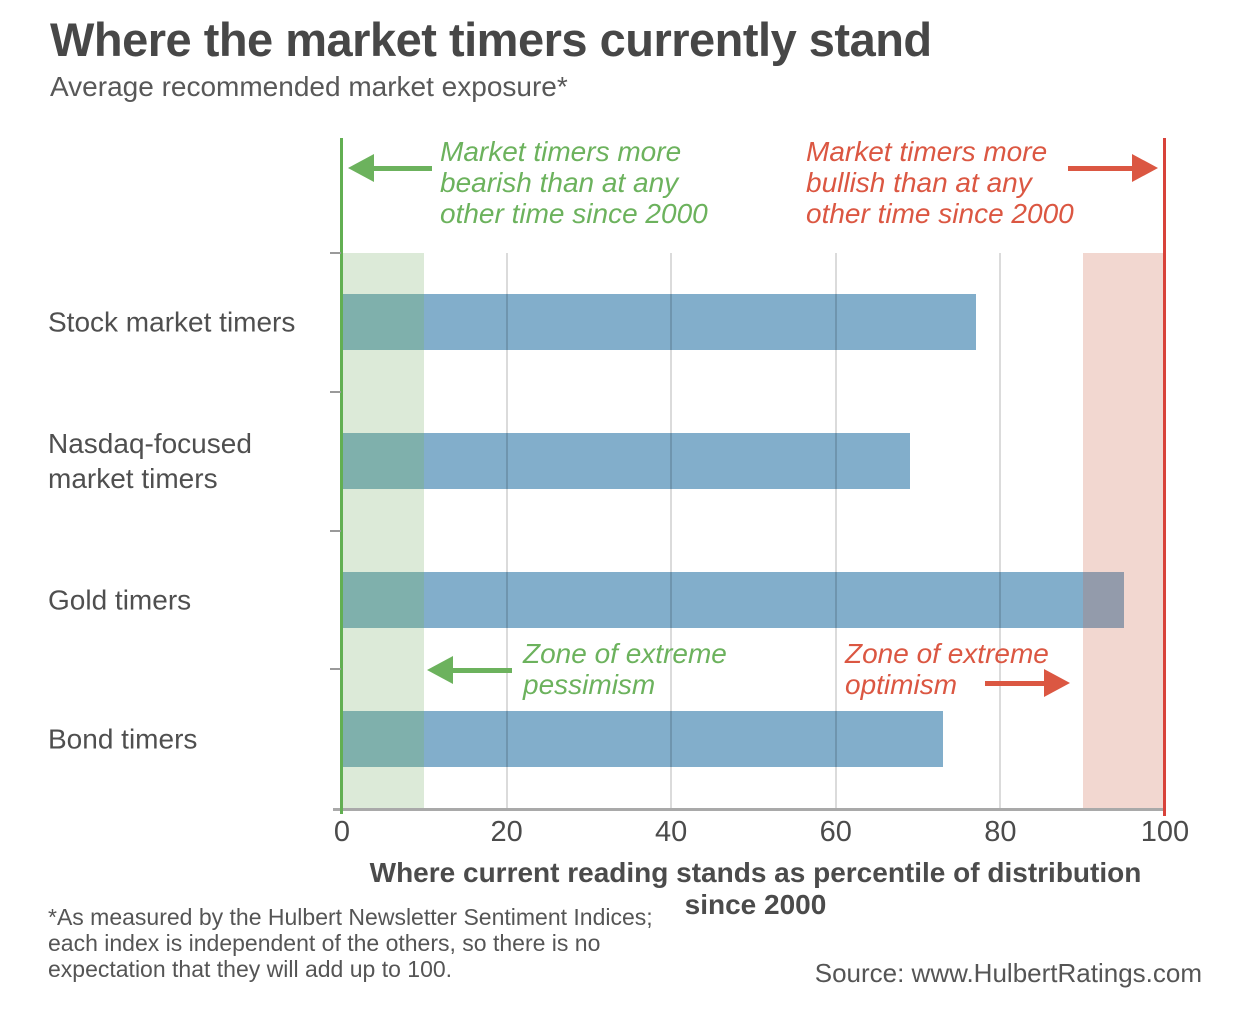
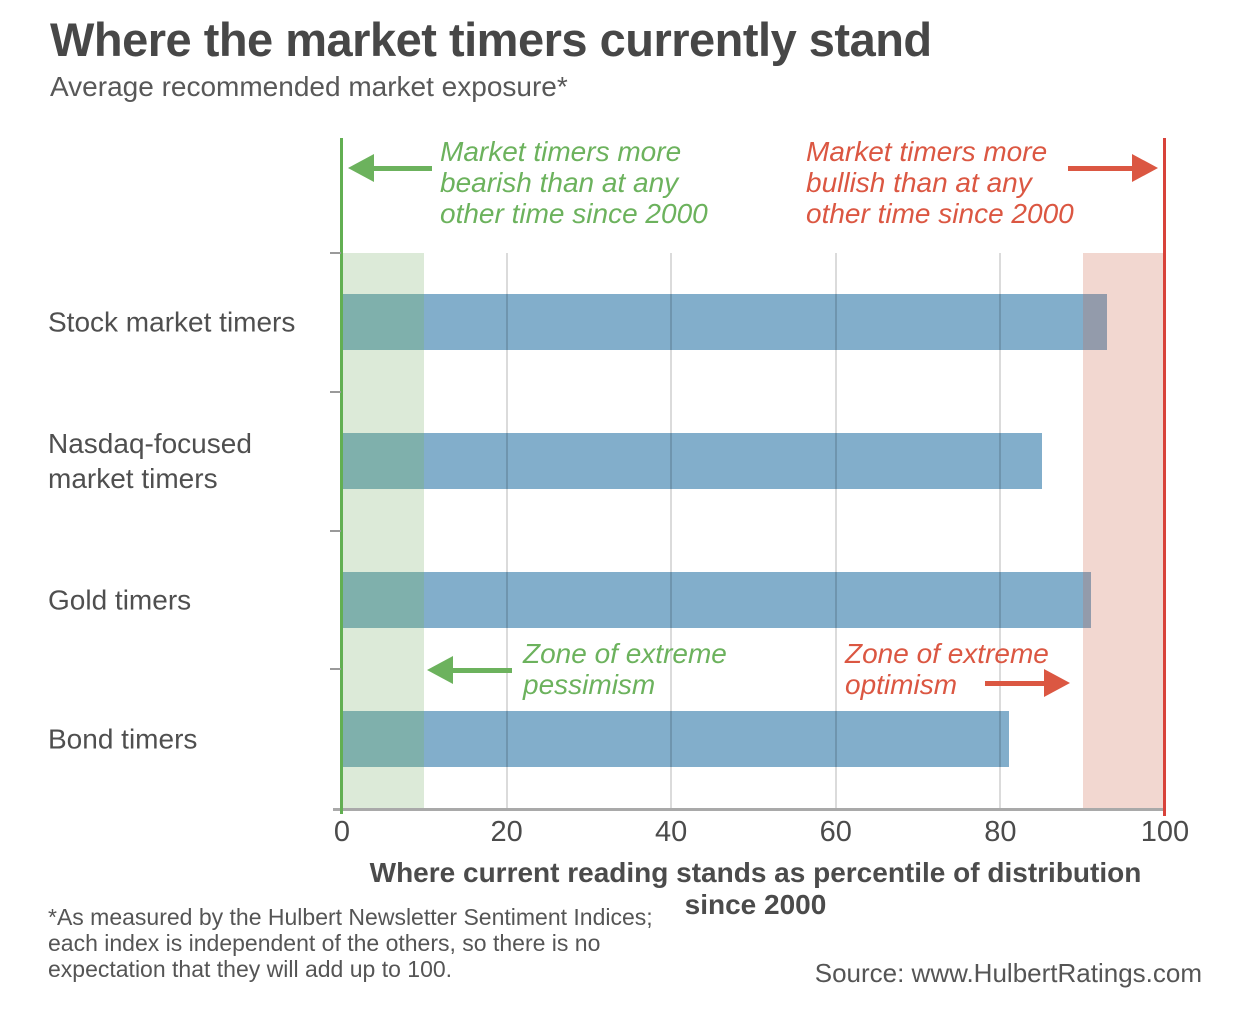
Stock market timers: 77 -> 93
Nasdaq-focused market timers: 69 -> 85
Gold timers: 95 -> 91
Bond timers: 73 -> 81
